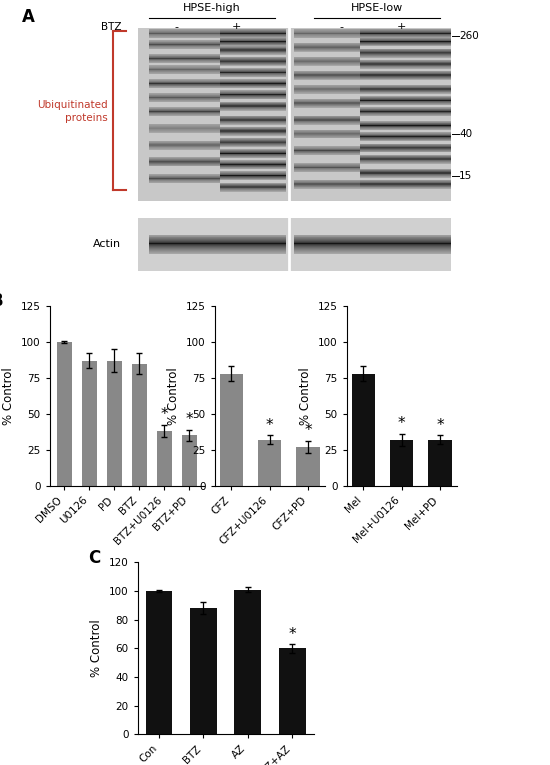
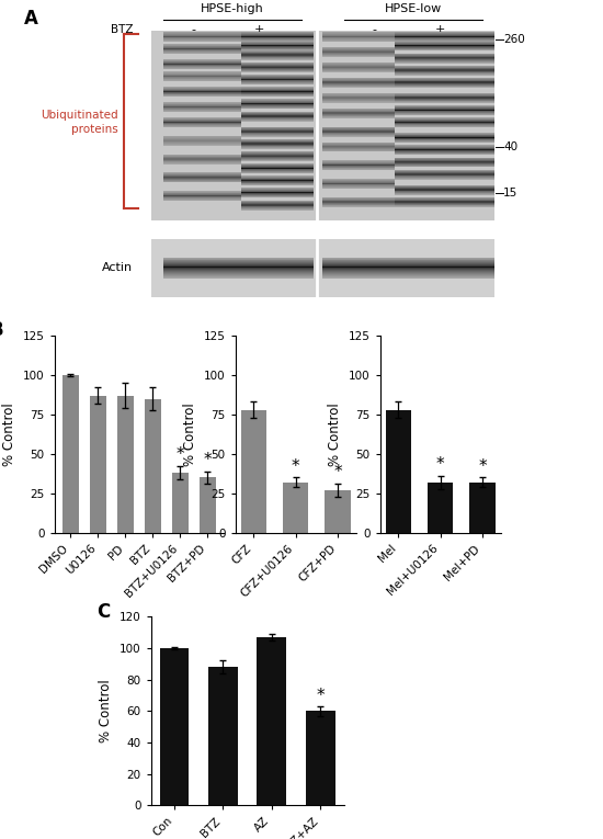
AZ: 101 -> 107
